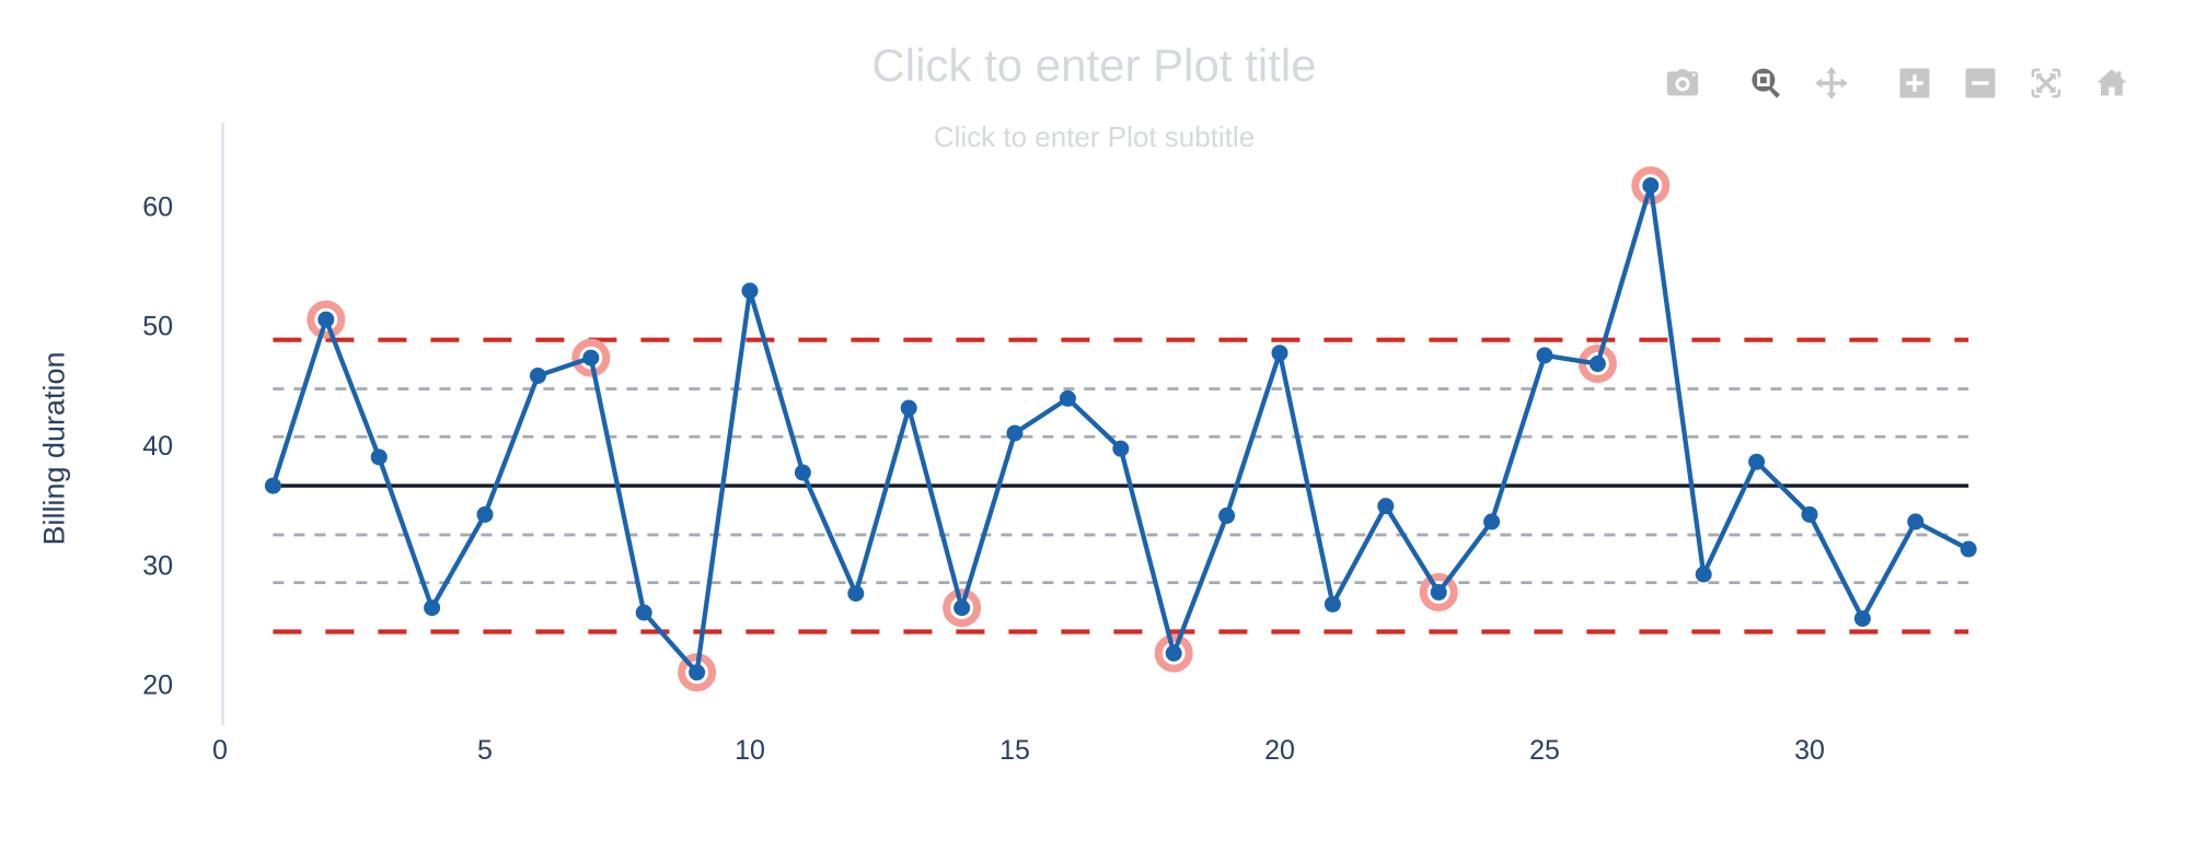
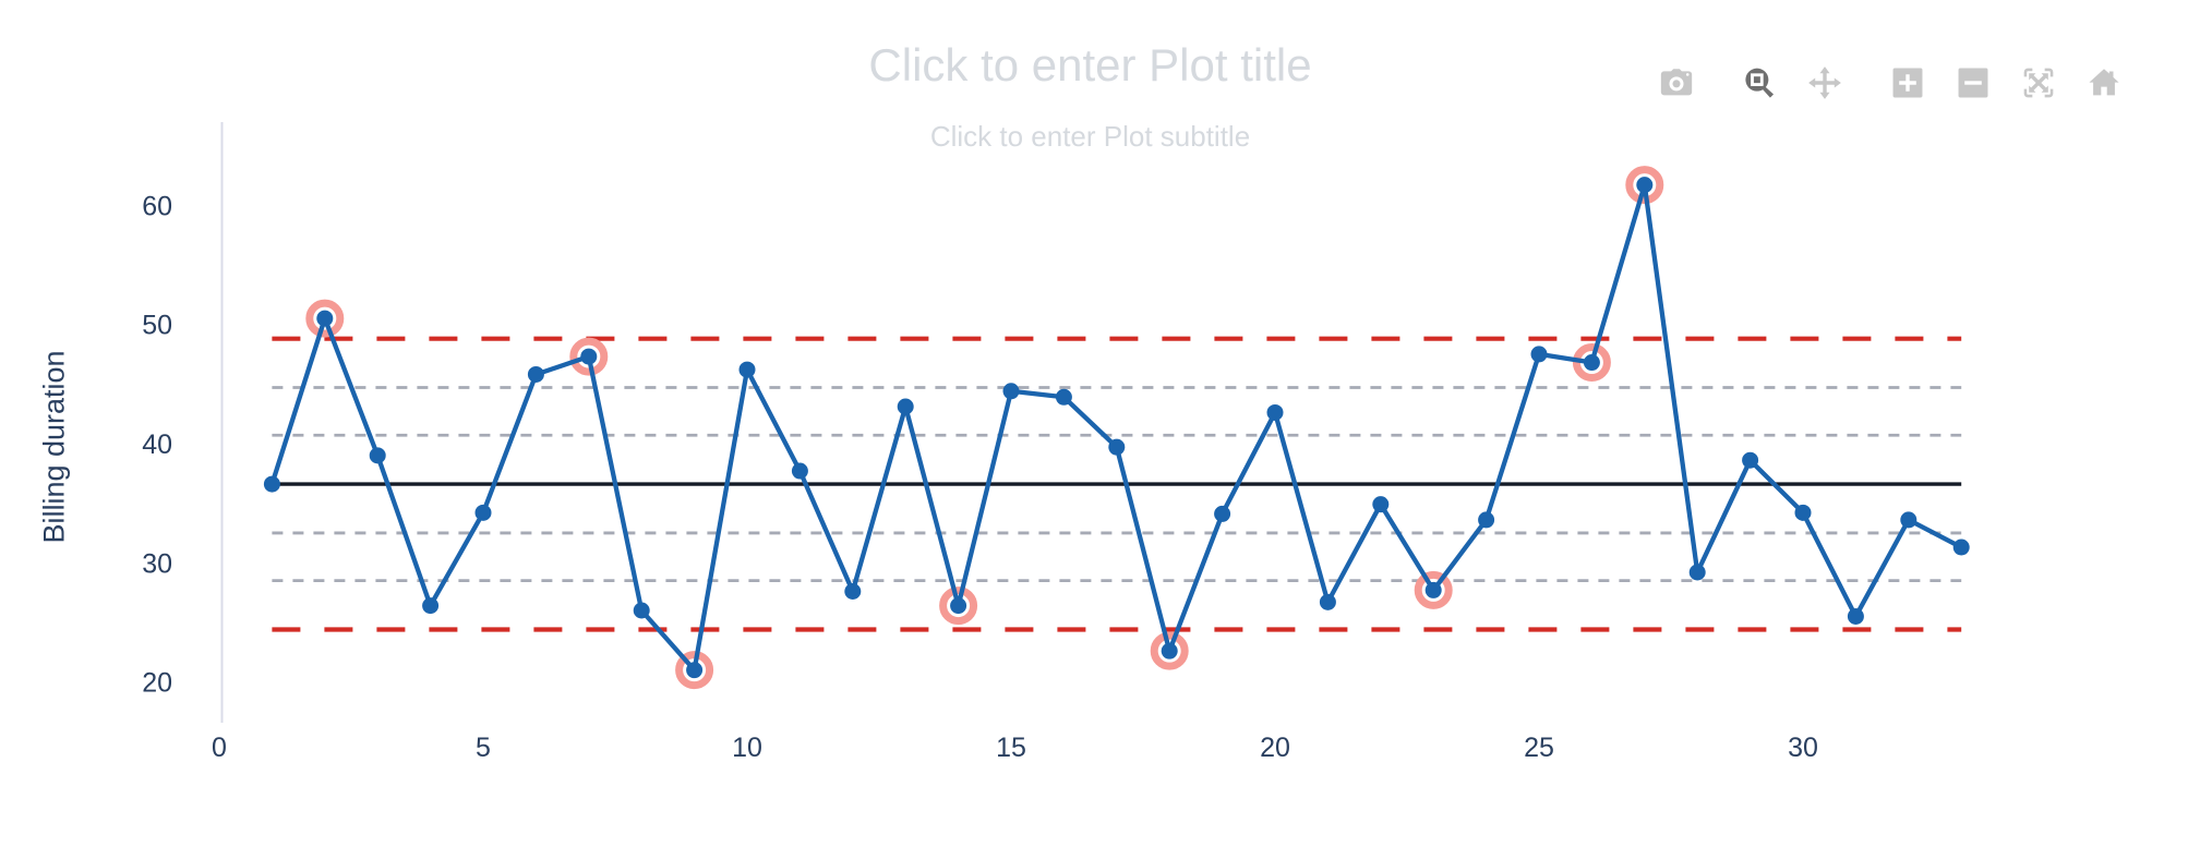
10: 53.0 -> 46.3
15: 41.1 -> 44.5
20: 47.8 -> 42.7
